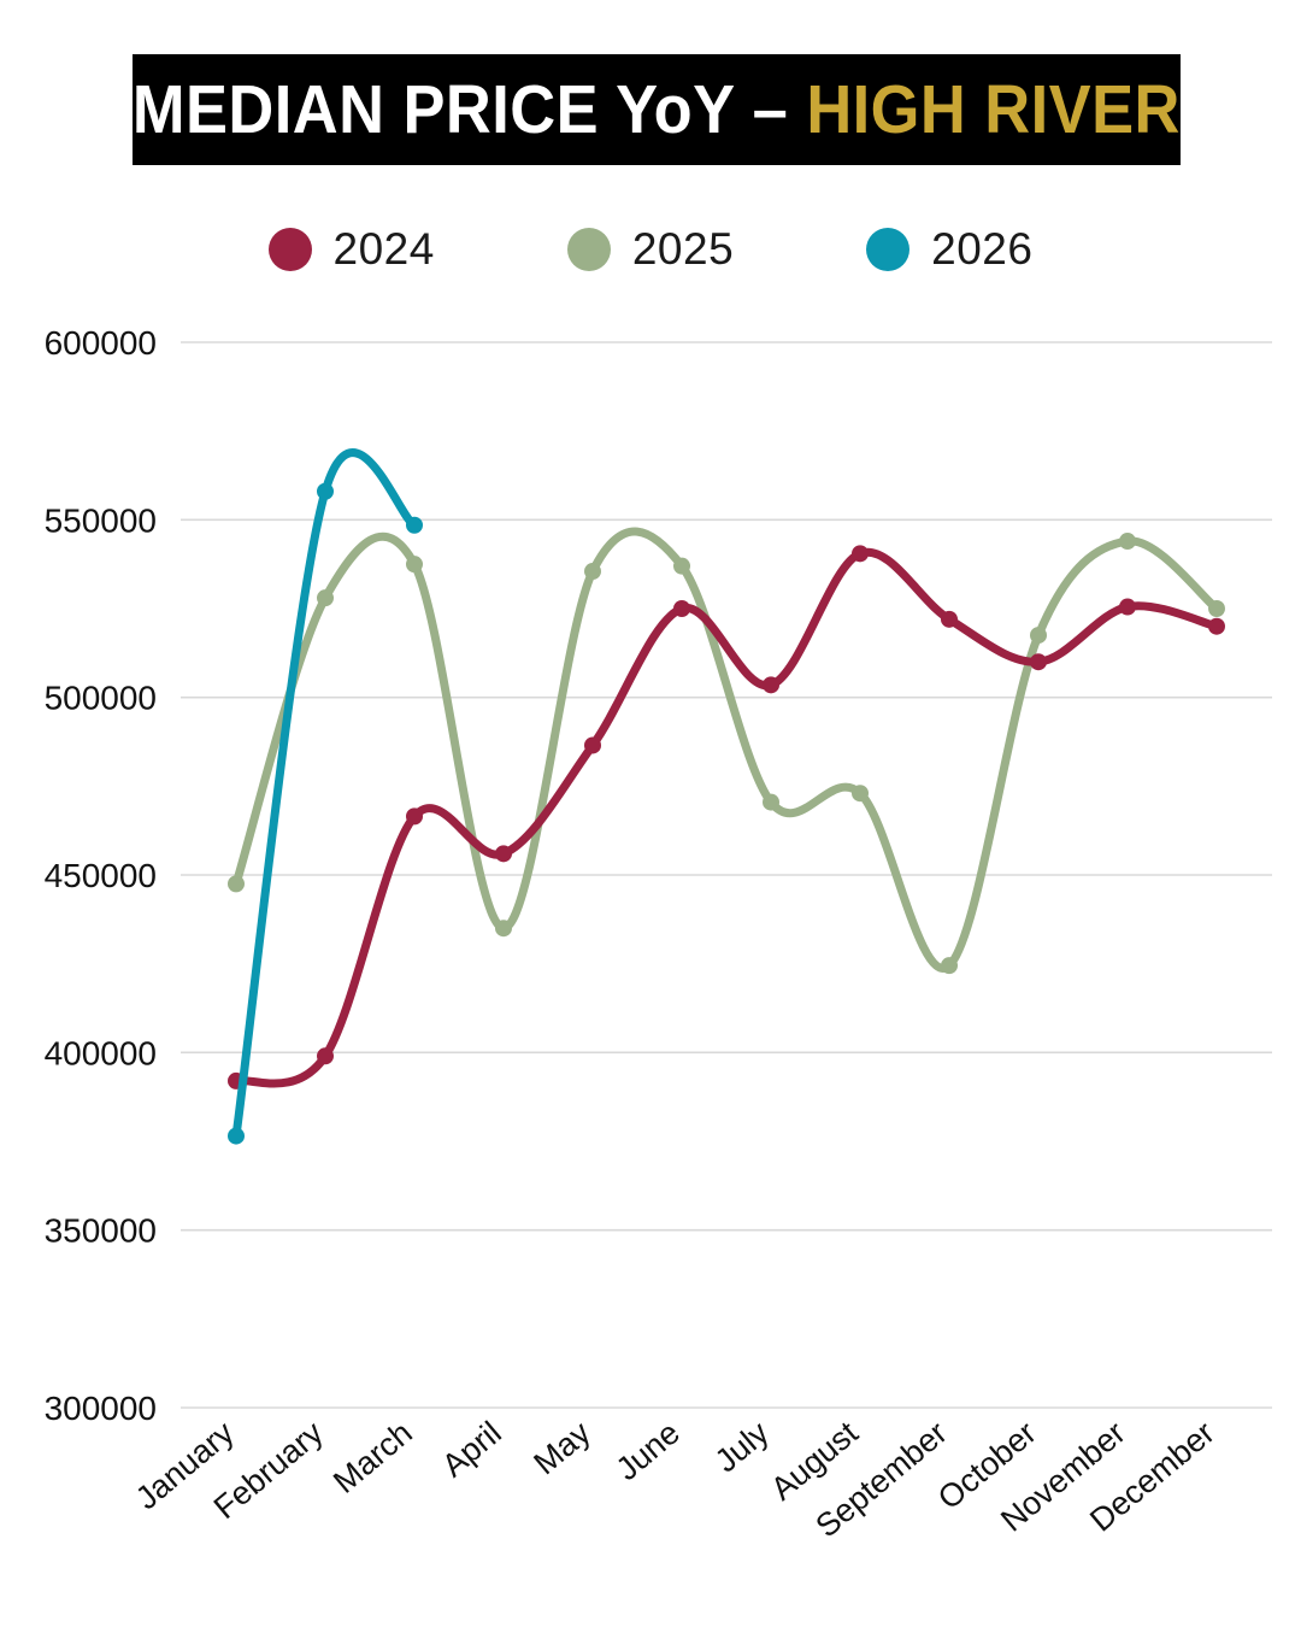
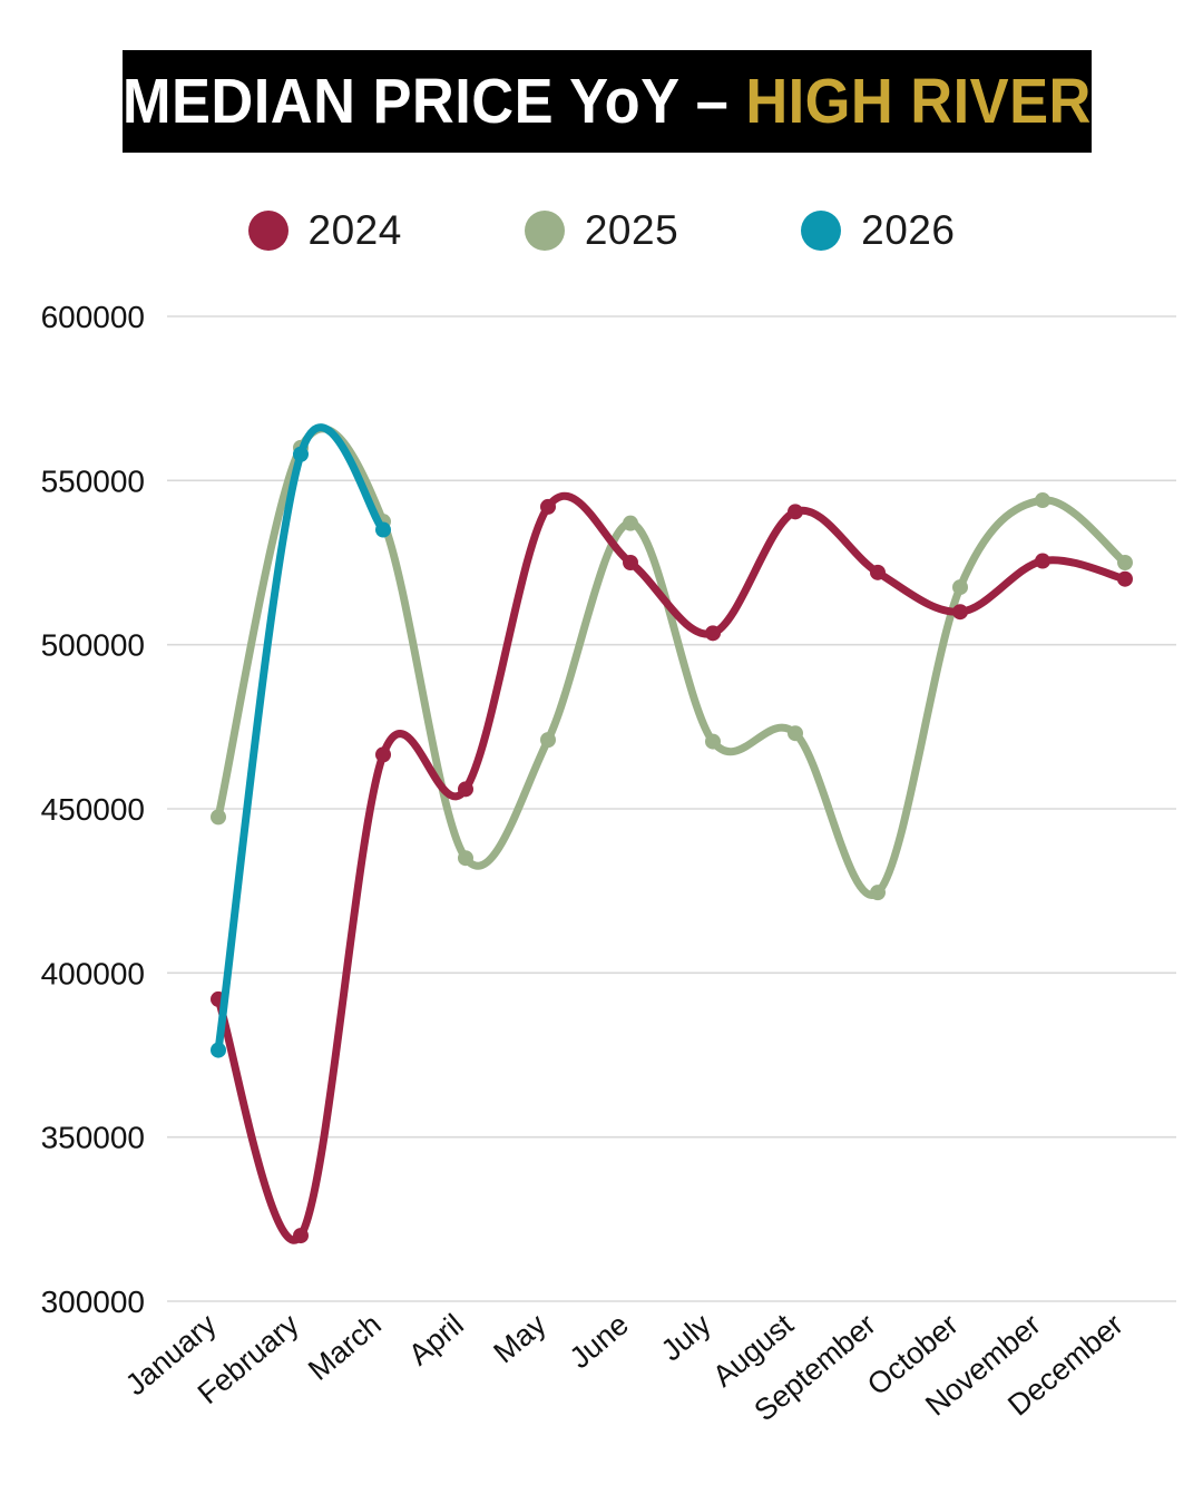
2024/February: 399000 -> 320000
2025/February: 528000 -> 560000
2026/March: 548000 -> 535000
2024/May: 486000 -> 542000
2025/May: 536000 -> 471000
